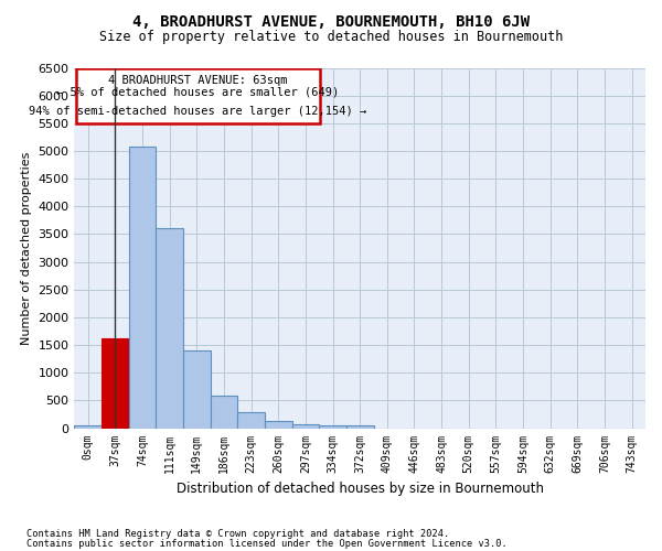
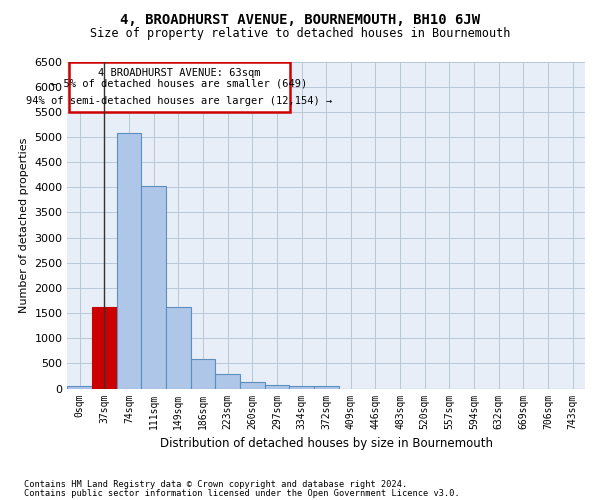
111sqm: 3600 -> 4020
149sqm: 1400 -> 1620
